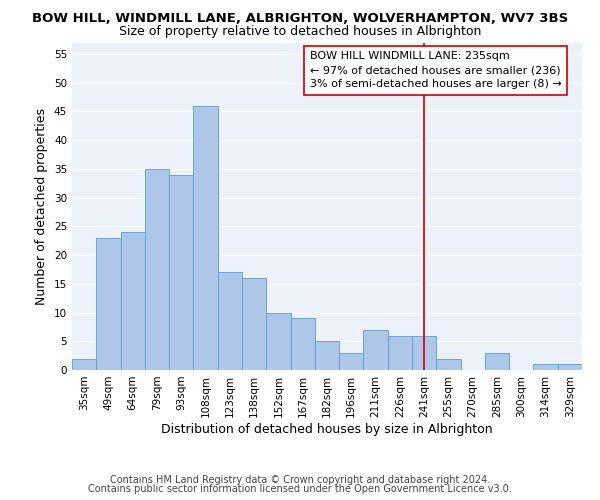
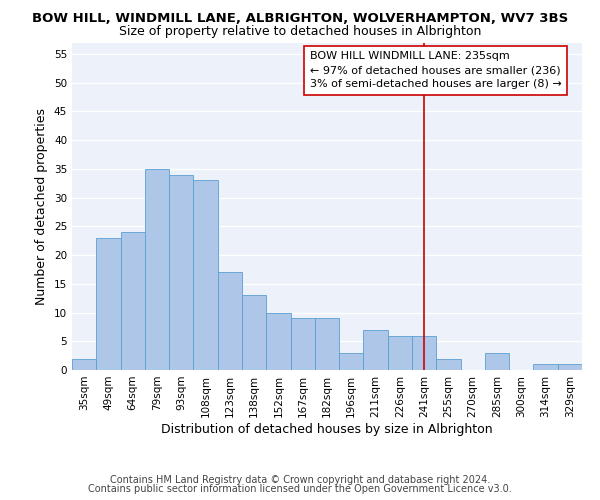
108sqm: 46 -> 33
138sqm: 16 -> 13
182sqm: 5 -> 9
